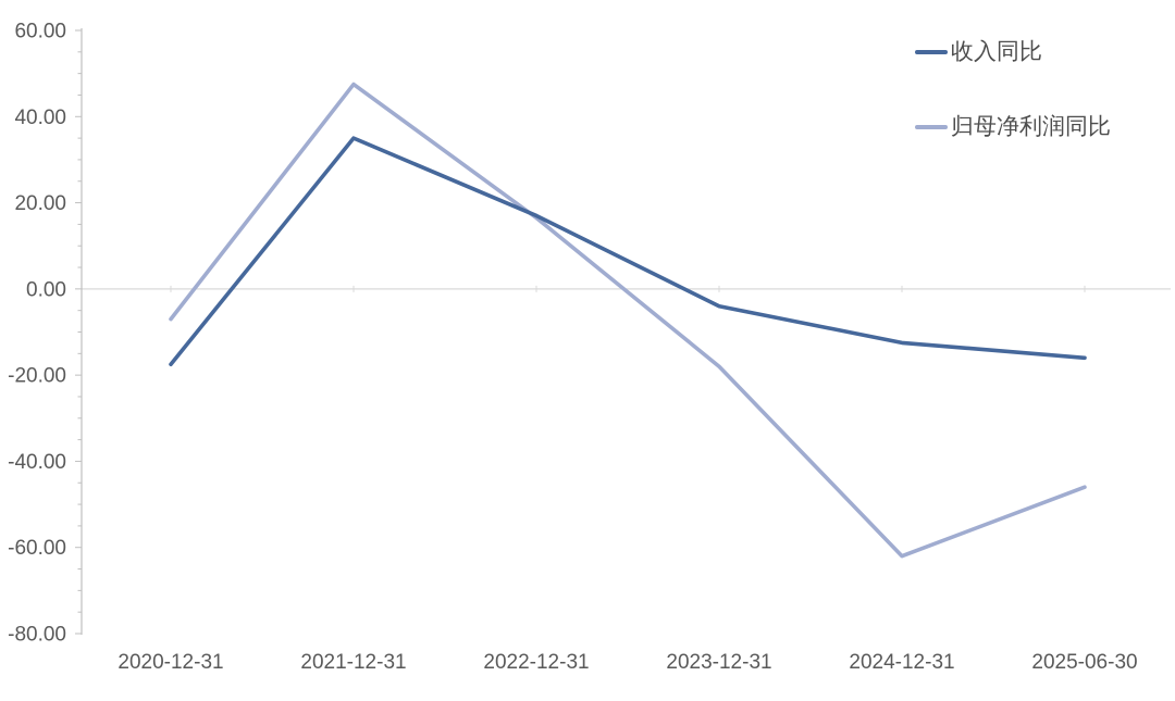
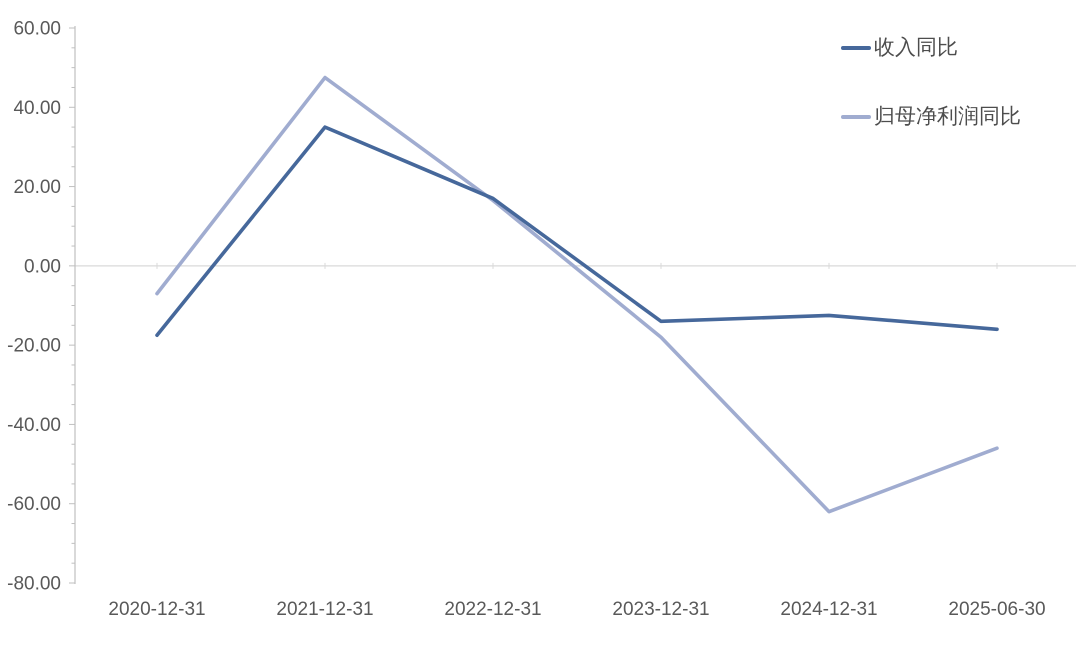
收入同比/2023-12-31: -4 -> -14
